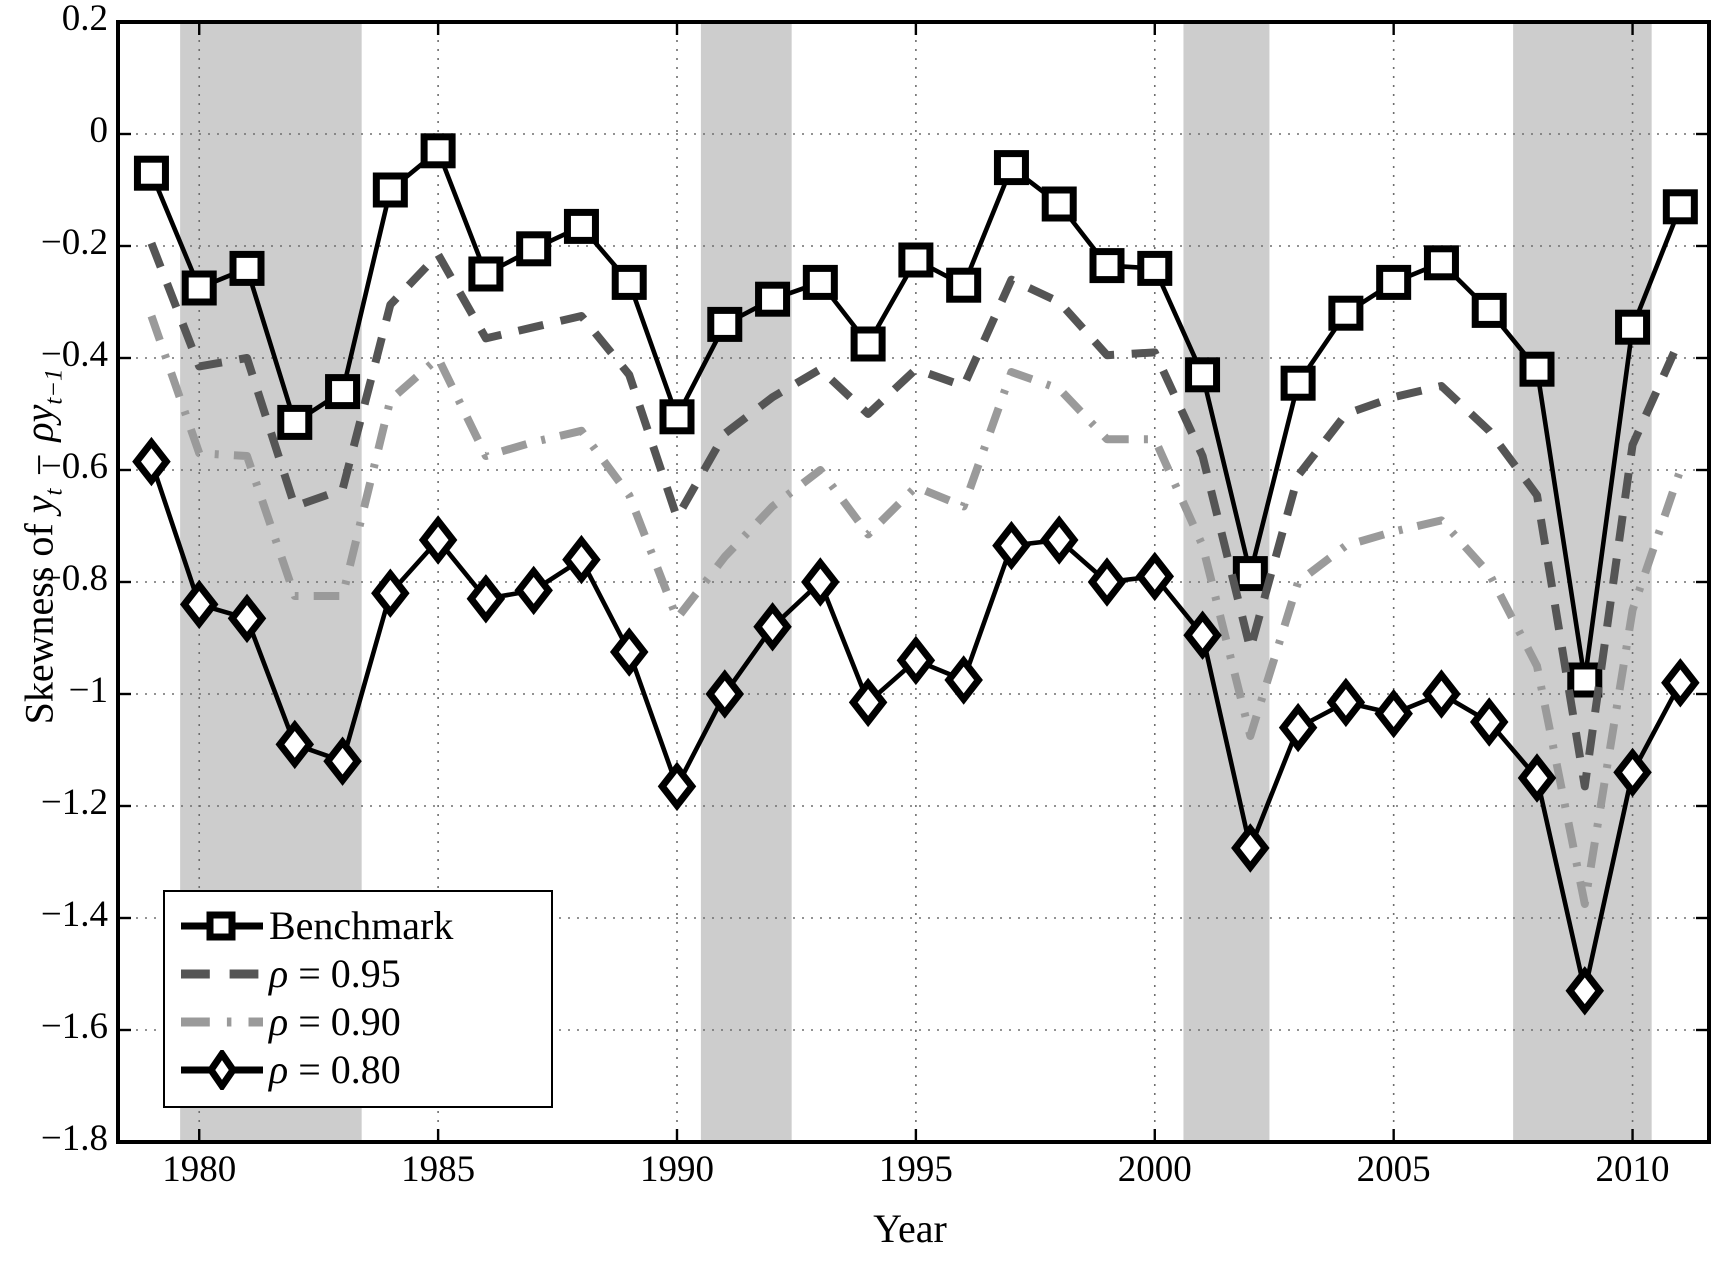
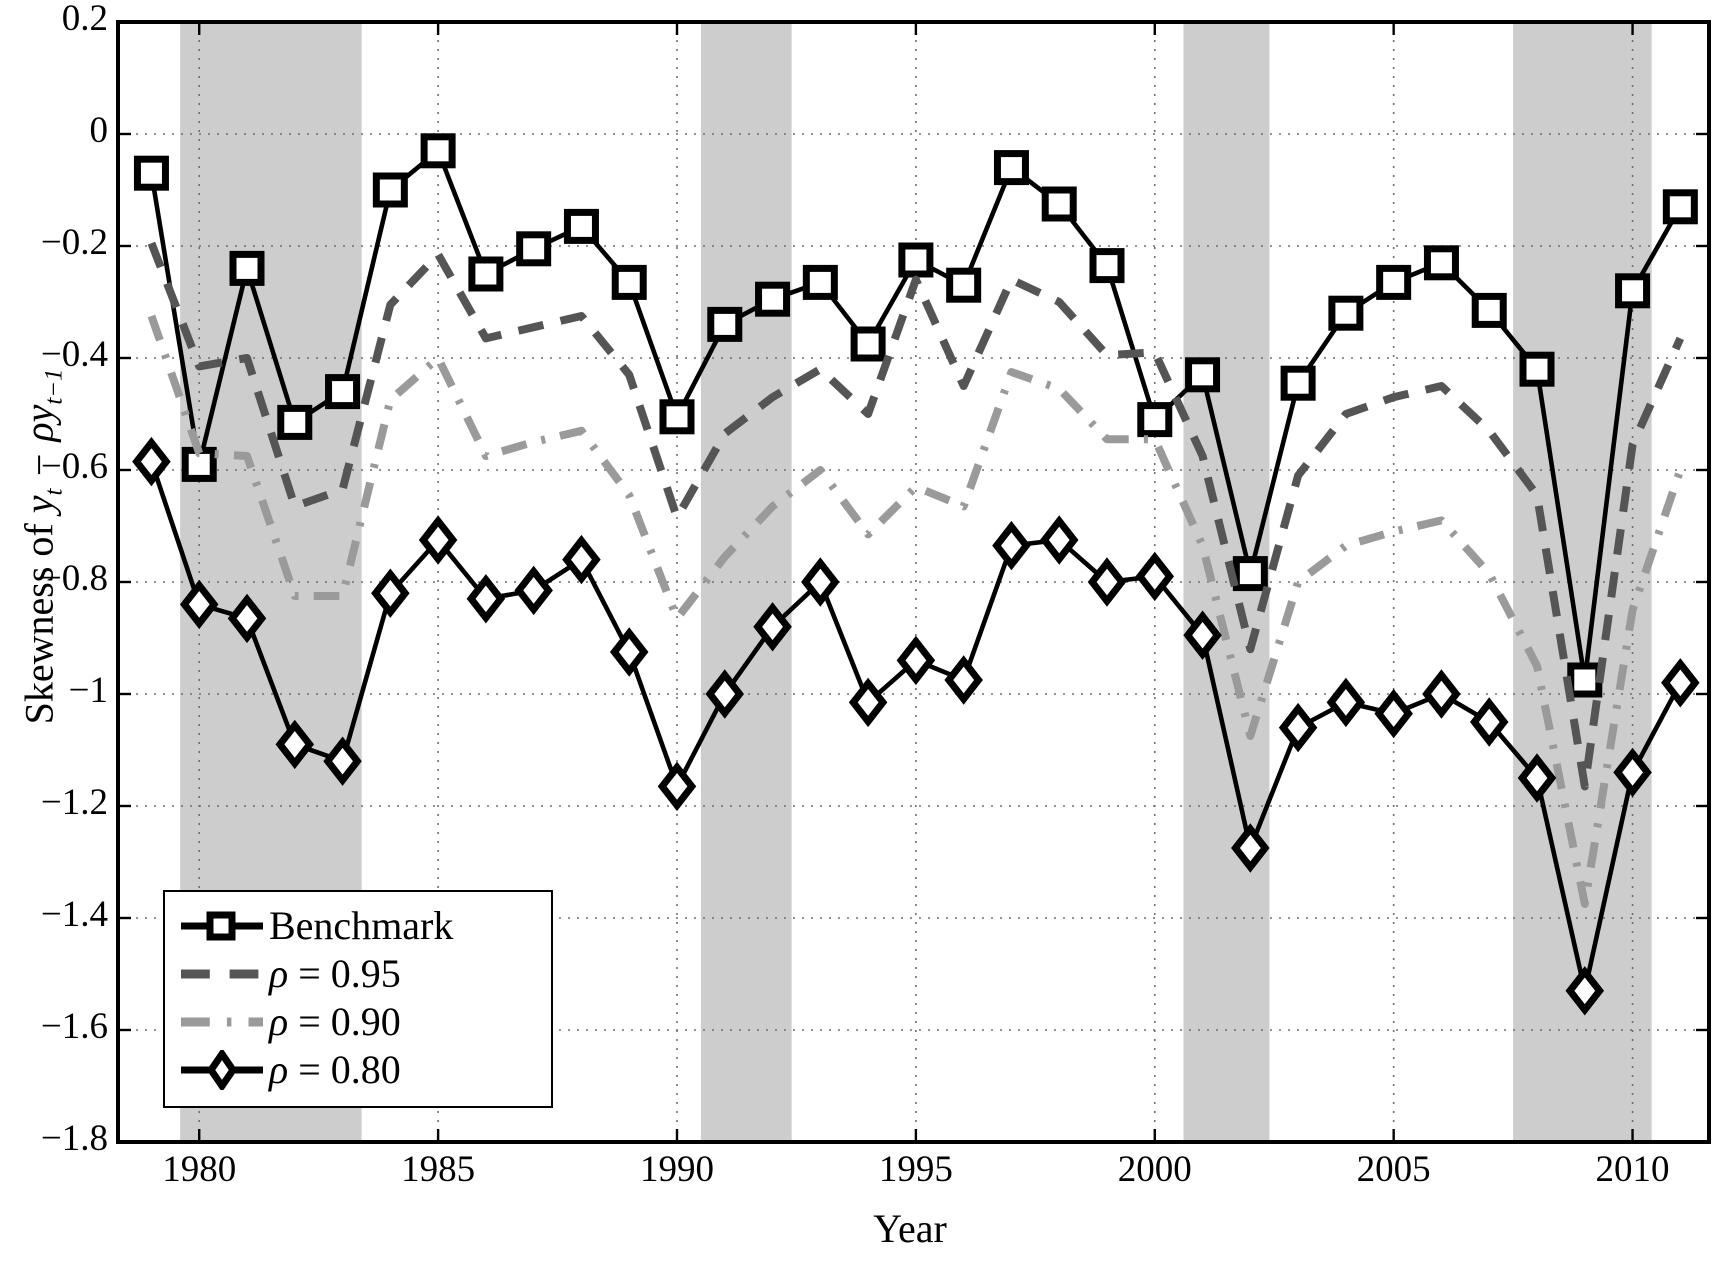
Benchmark/1980: -0.28 -> -0.59
ρ = 0.95/1995: -0.42 -> -0.26
Benchmark/2000: -0.24 -> -0.51
Benchmark/2010: -0.34 -> -0.28
